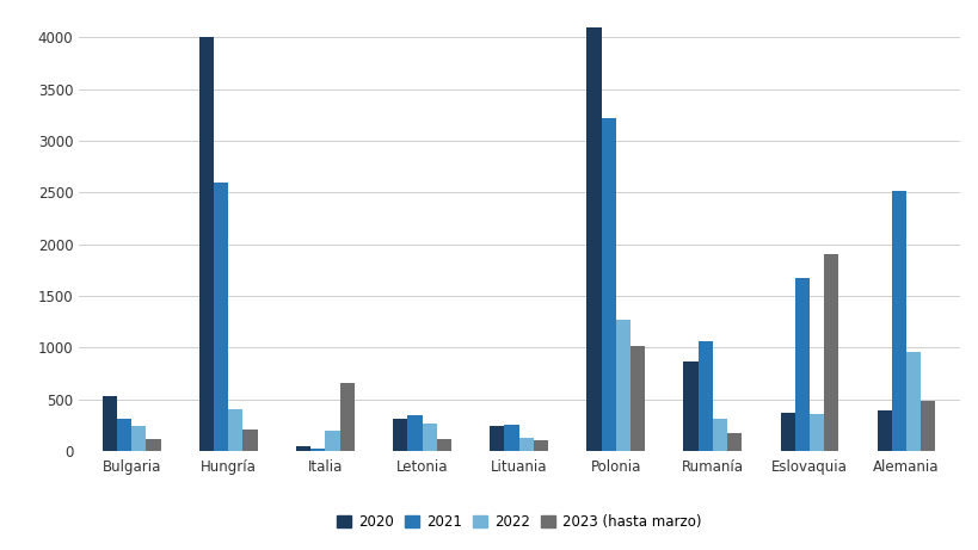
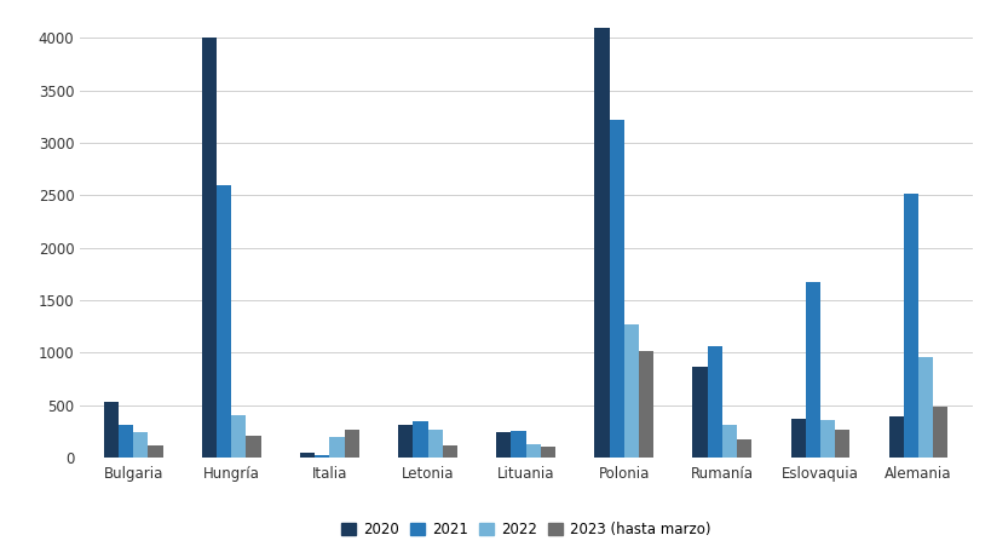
2023 (hasta marzo)/Italia: 660 -> 270
2023 (hasta marzo)/Eslovaquia: 1900 -> 260
